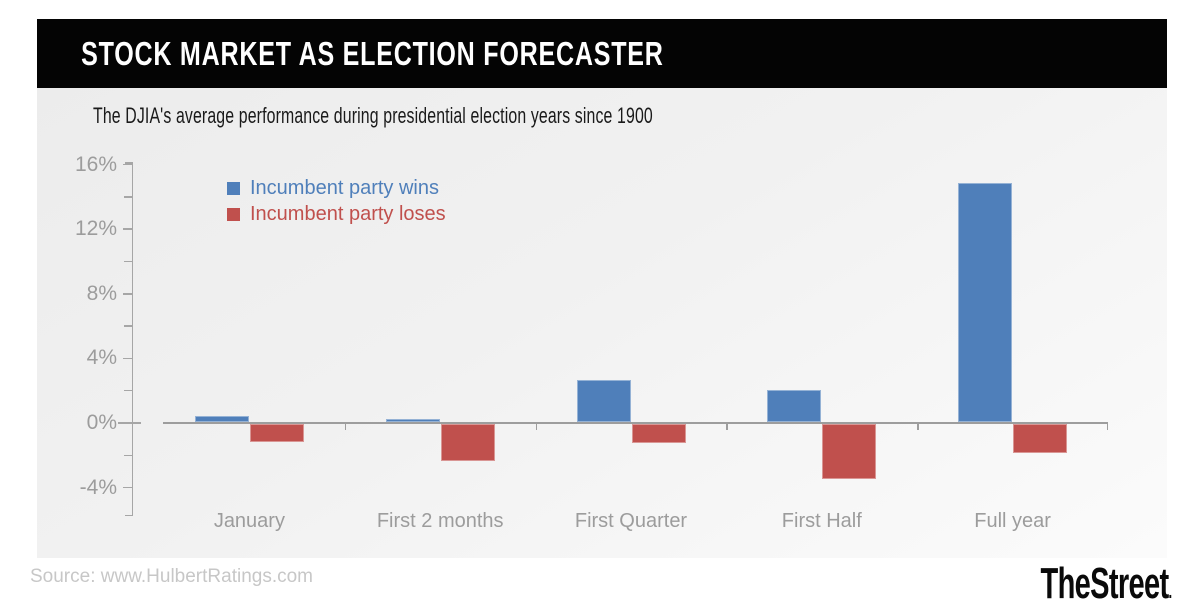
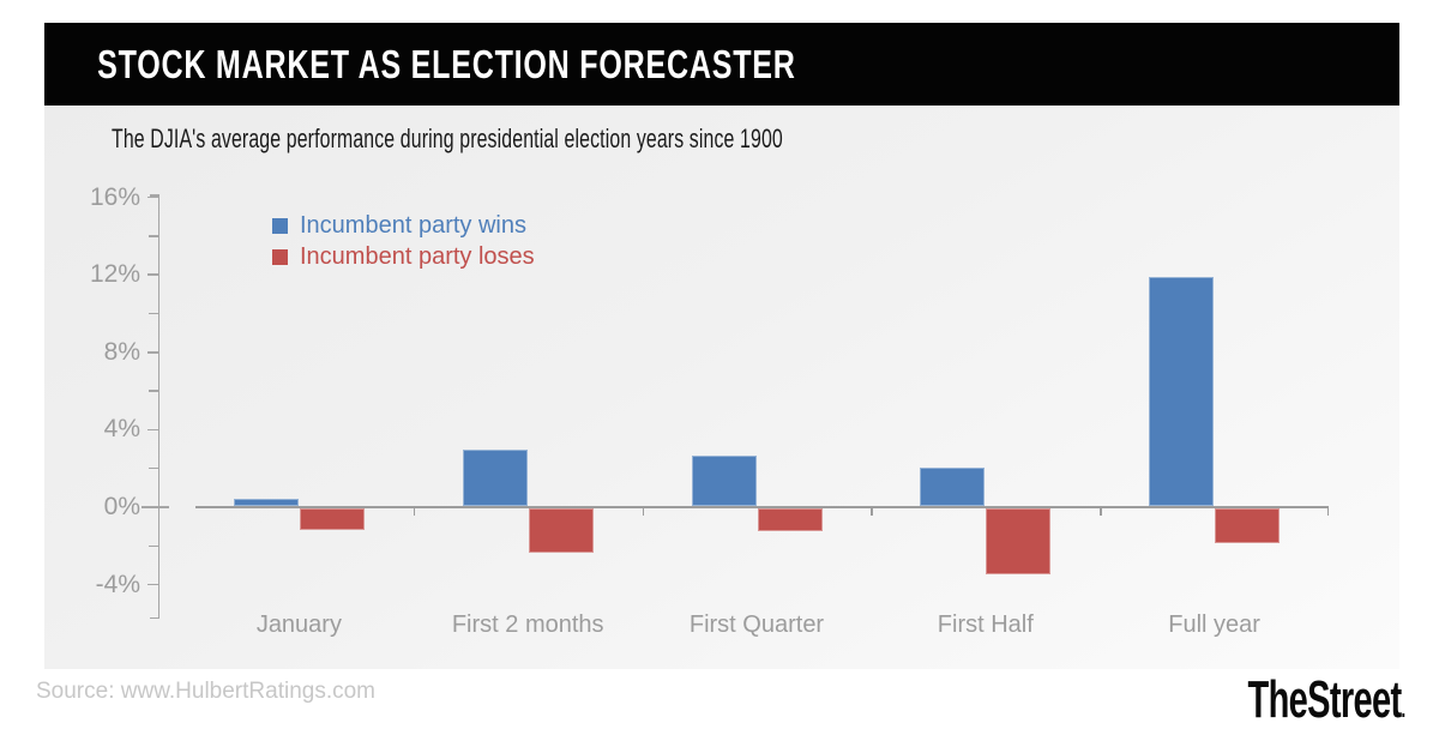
Incumbent party wins/First 2 months: 0.2% -> 2.9%
Incumbent party wins/Full year: 14.8% -> 11.8%
